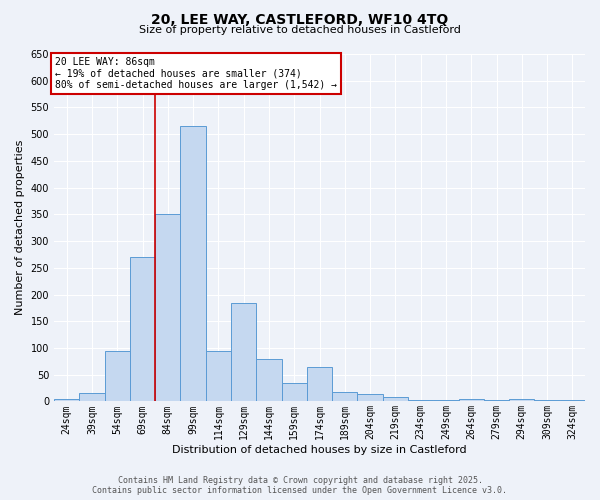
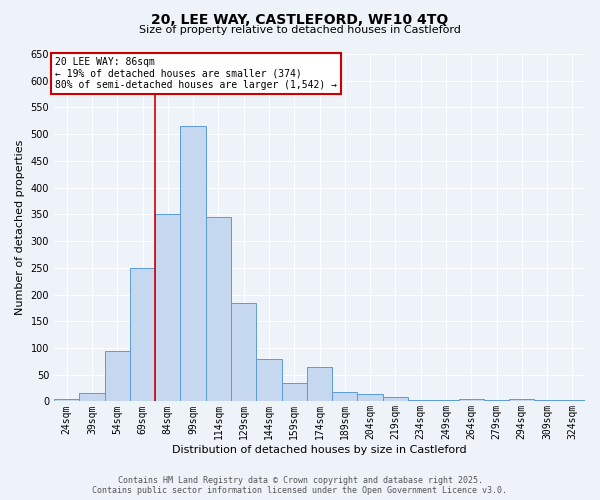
69sqm: 270 -> 250
114sqm: 94 -> 345
